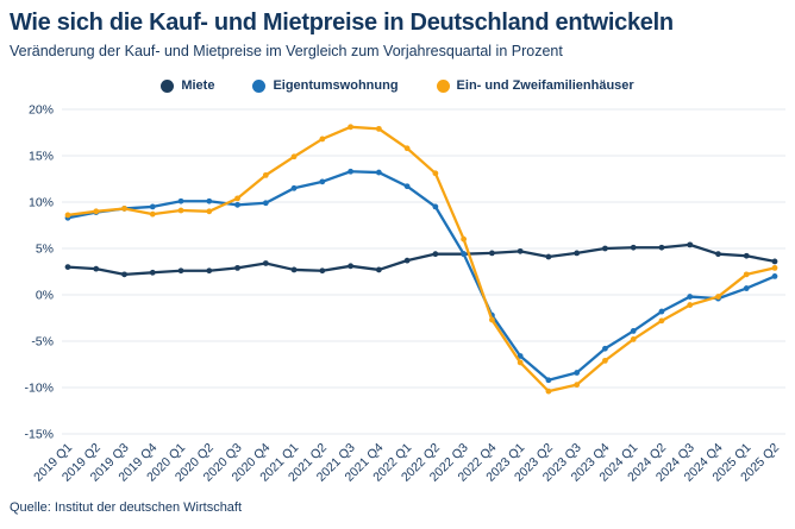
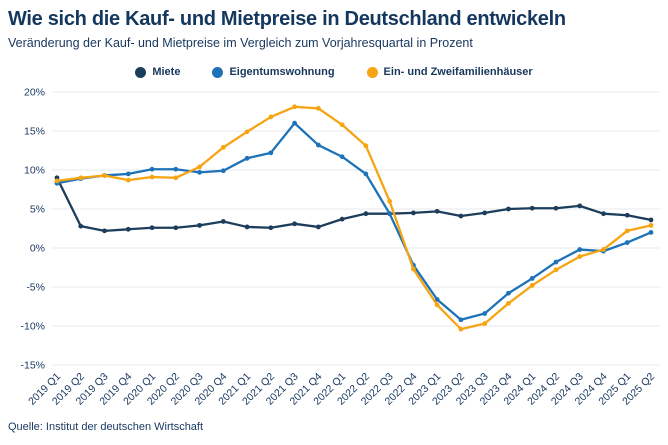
Miete/2019 Q1: 3% -> 9%
Eigentumswohnung/2021 Q3: 13% -> 16%
